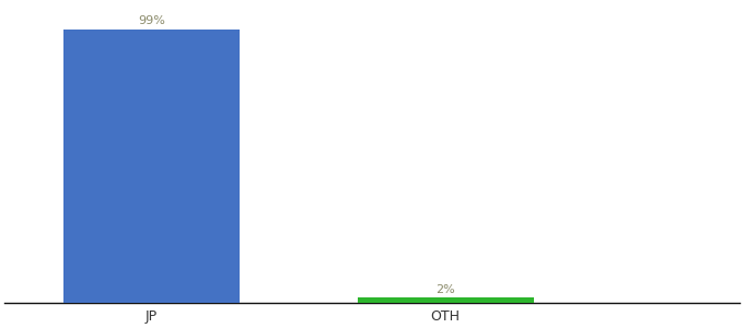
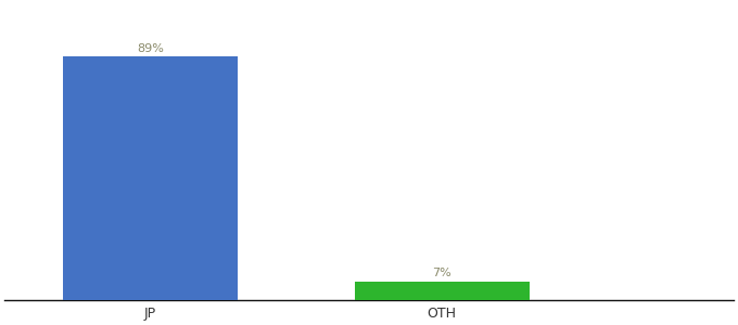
JP: 99% -> 89%
OTH: 2% -> 7%
